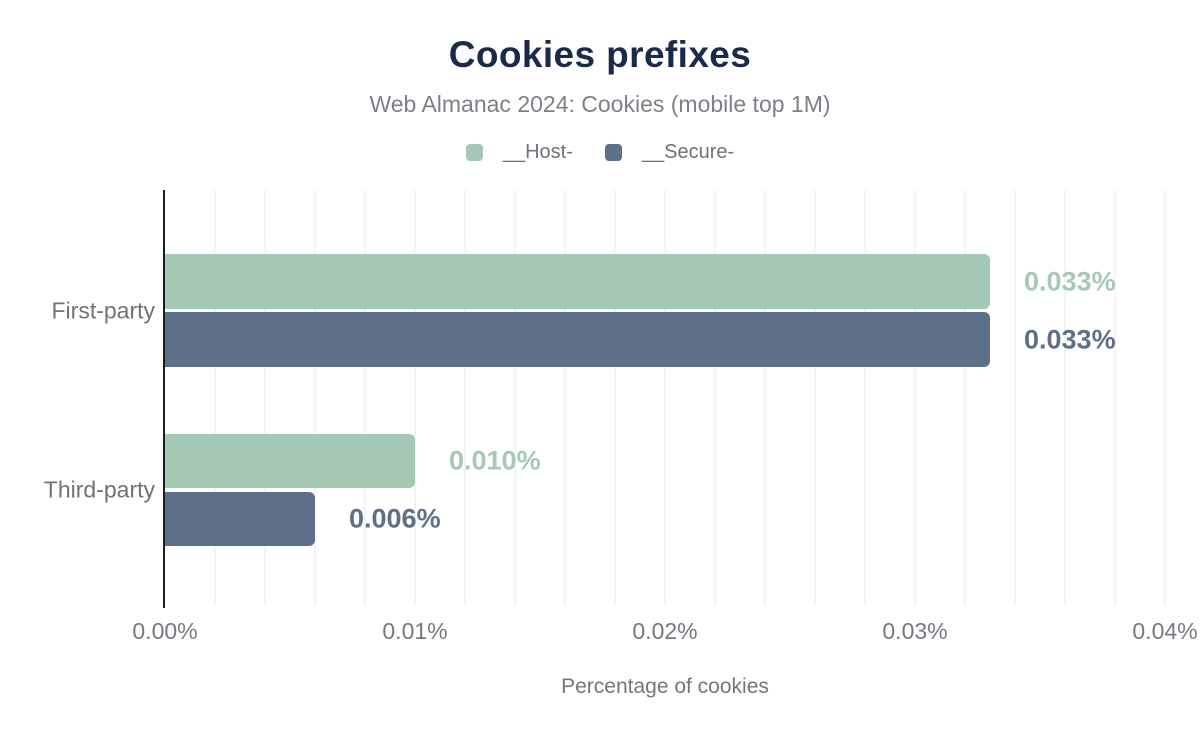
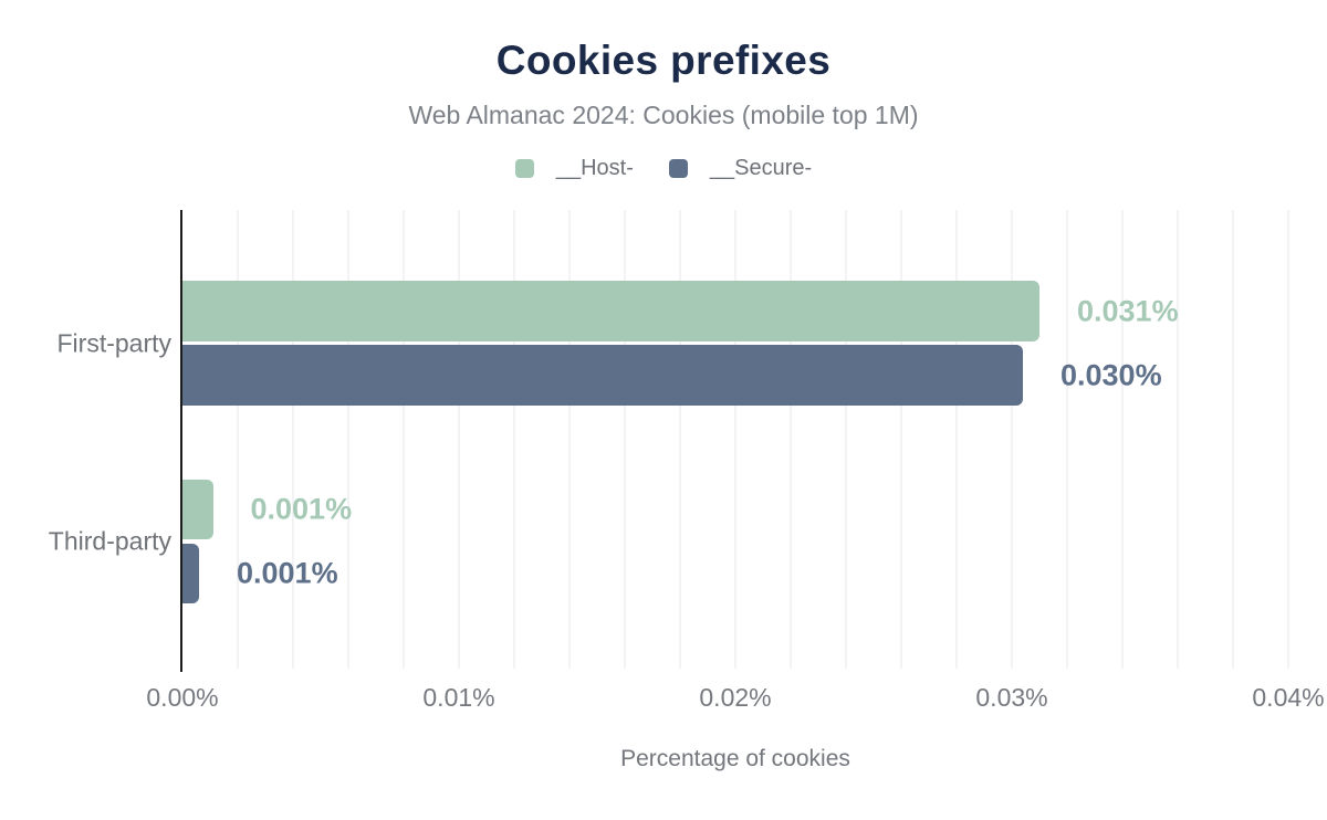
__Host-/First-party: 0.033% -> 0.031%
__Secure-/First-party: 0.033% -> 0.030%
__Host-/Third-party: 0.010% -> 0.001%
__Secure-/Third-party: 0.006% -> 0.001%
